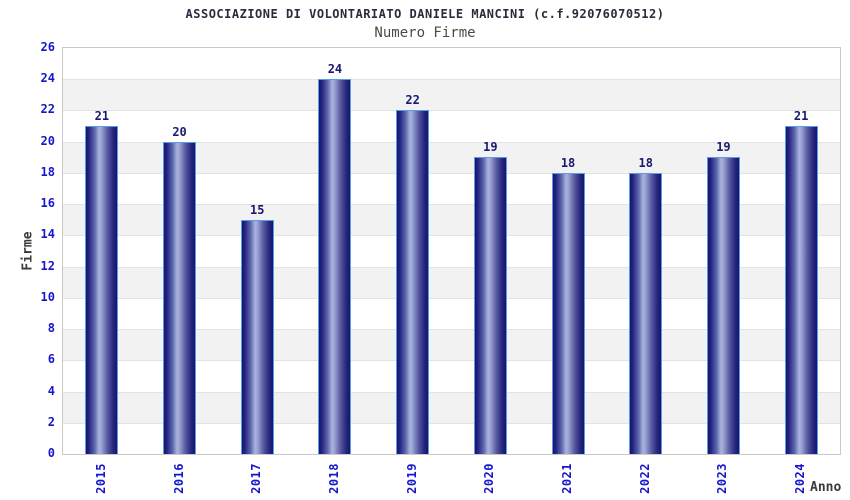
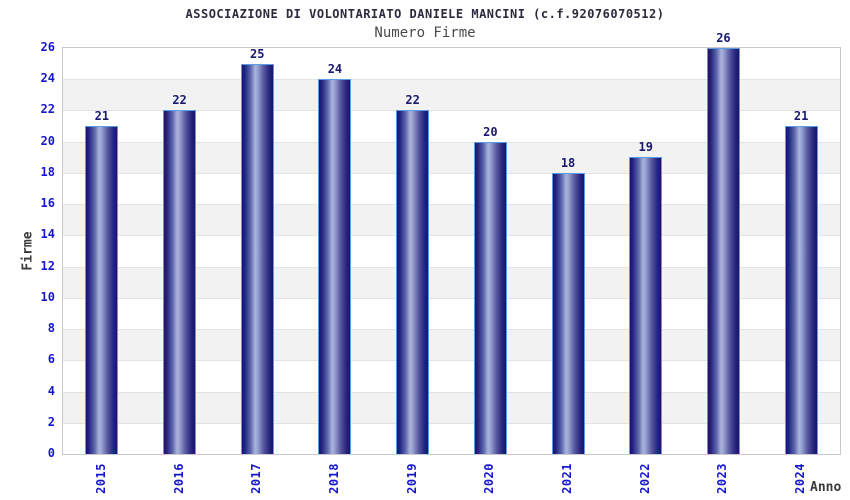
2016: 20 -> 22
2017: 15 -> 25
2020: 19 -> 20
2022: 18 -> 19
2023: 19 -> 26
